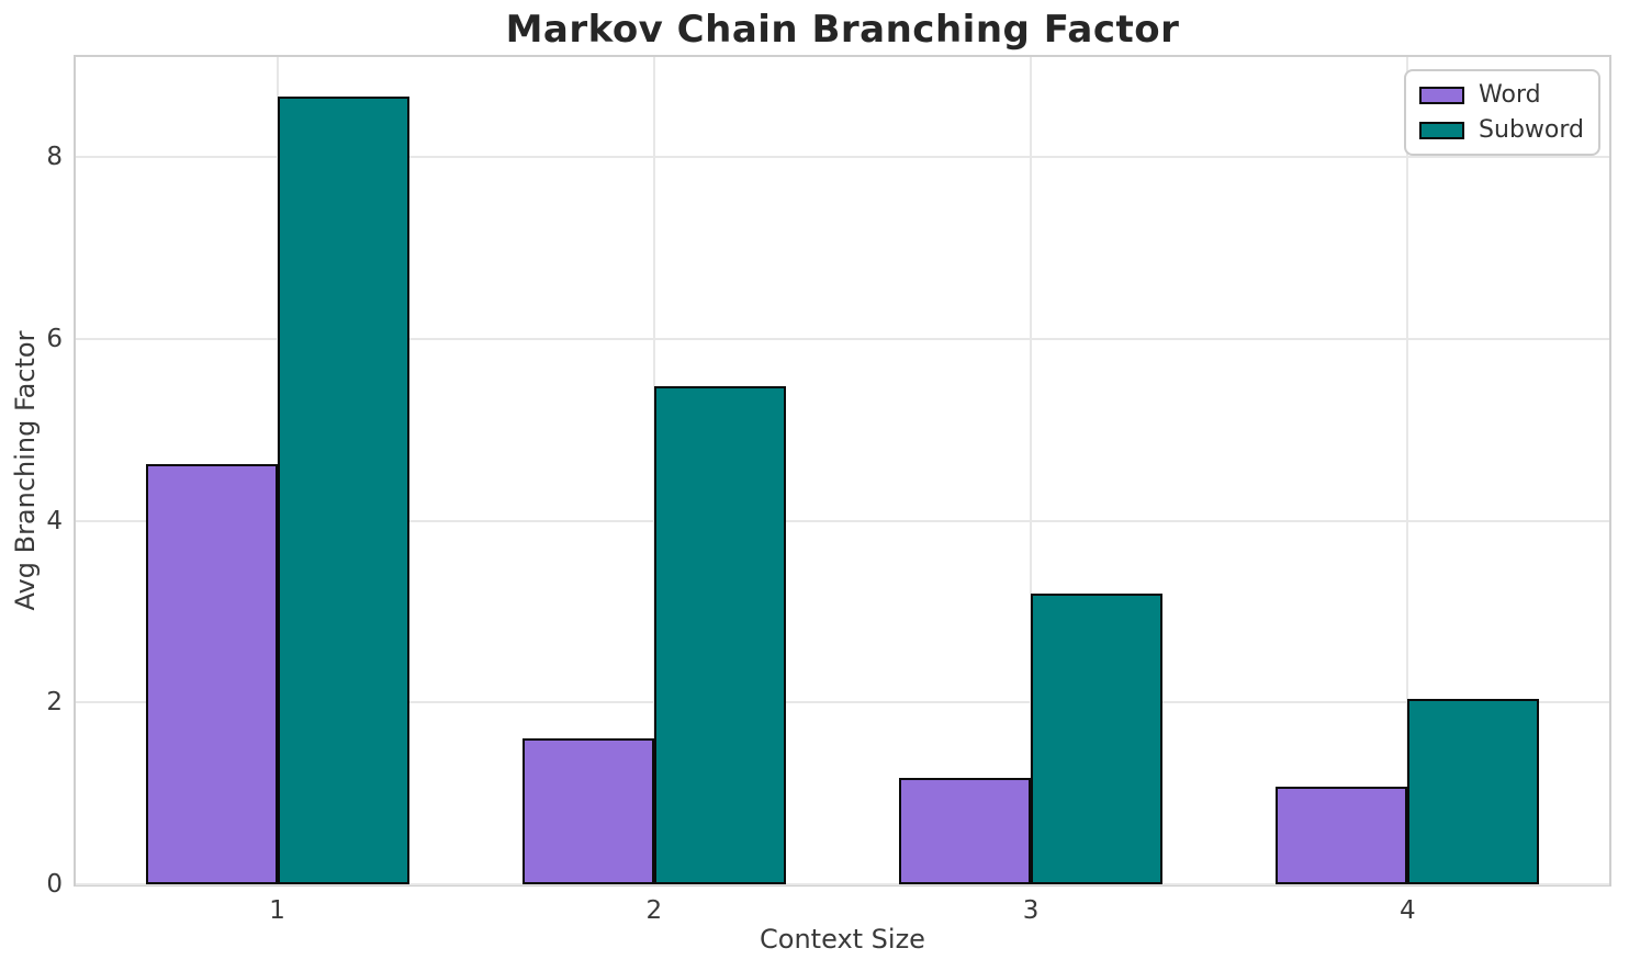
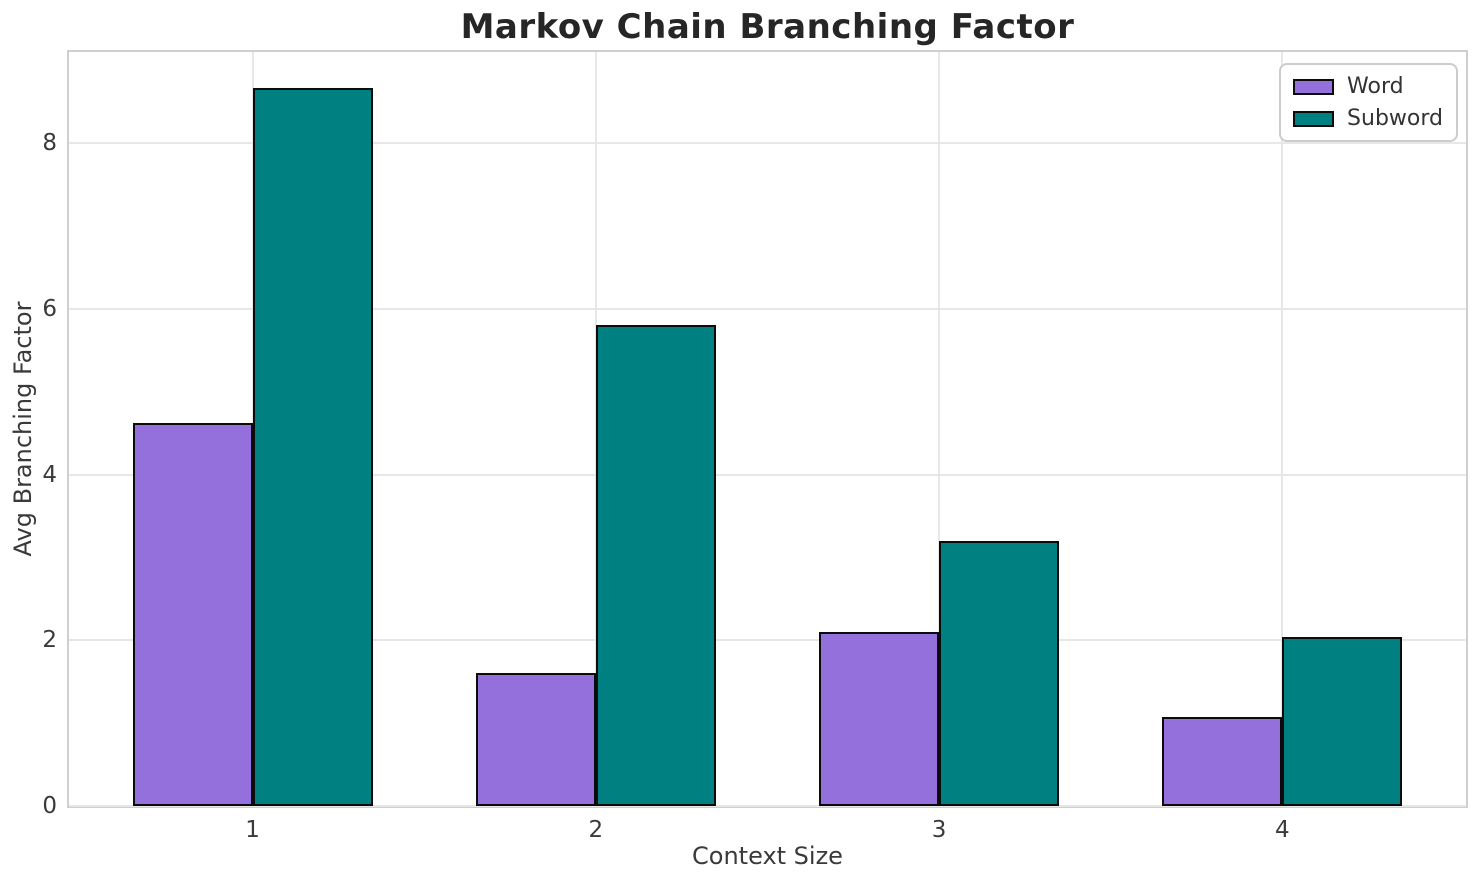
Subword/2: 5.5 -> 5.8
Word/3: 1.2 -> 2.1
